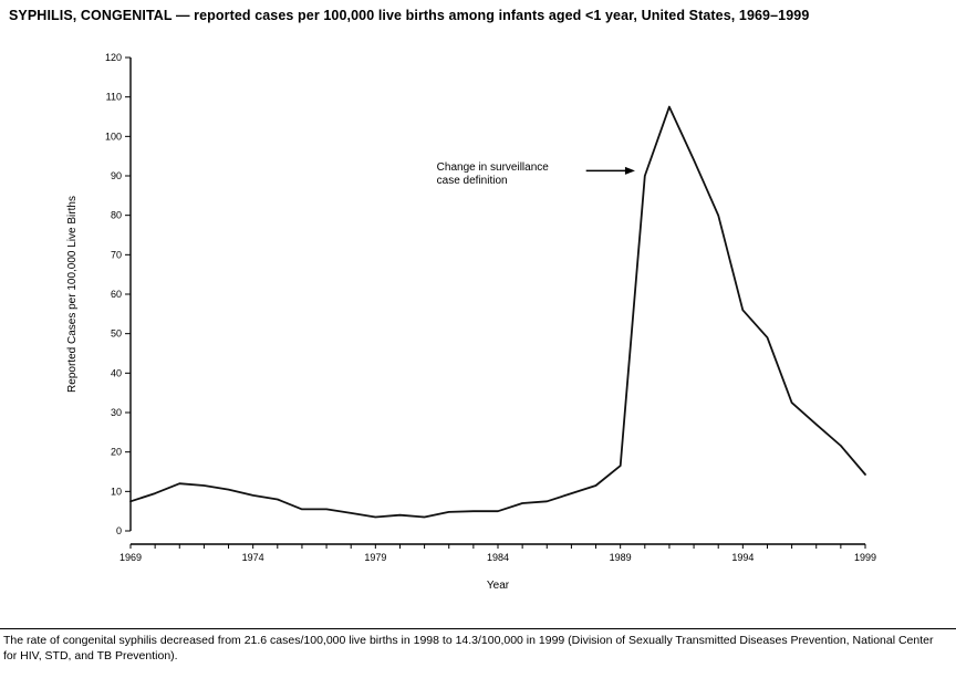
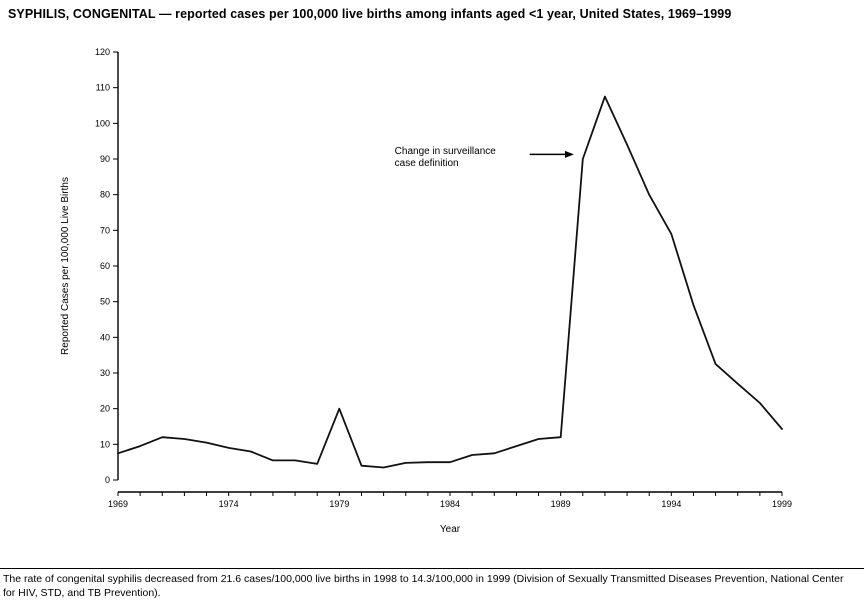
1979: 4 -> 20
1989: 16 -> 12
1994: 56 -> 69
